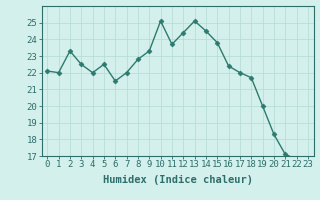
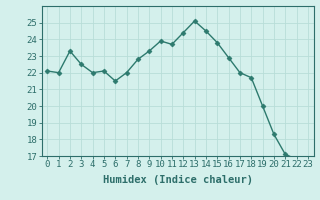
5: 22.5 -> 22.1
10: 25.1 -> 23.9
16: 22.4 -> 22.9
